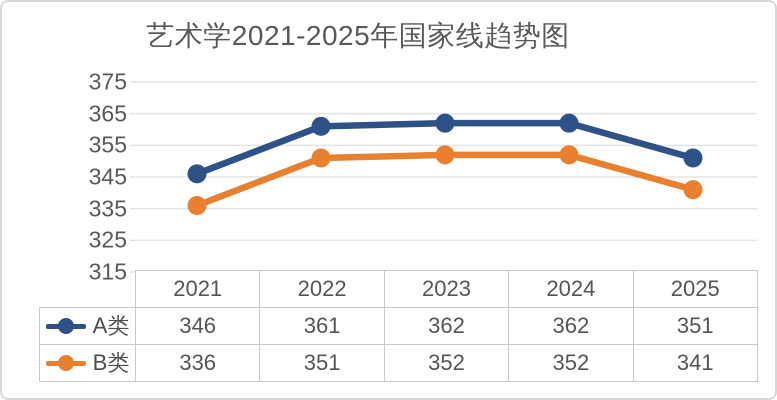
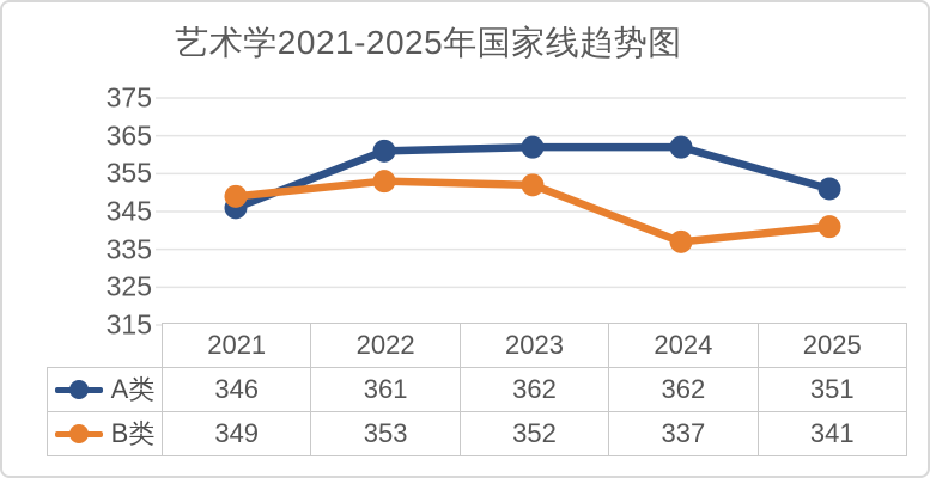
B类/2021: 336 -> 349
B类/2022: 351 -> 353
B类/2024: 352 -> 337
